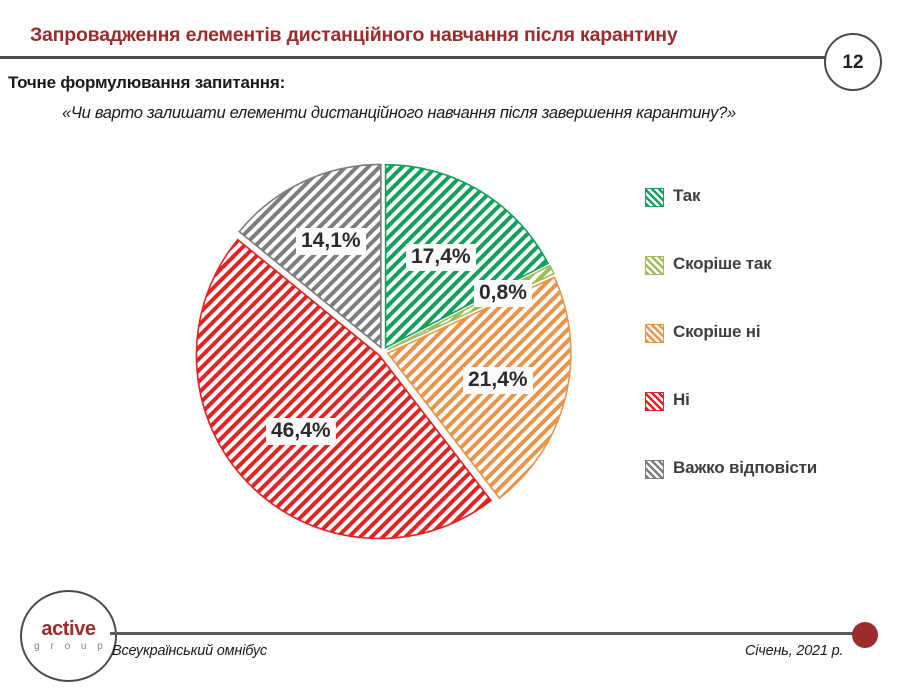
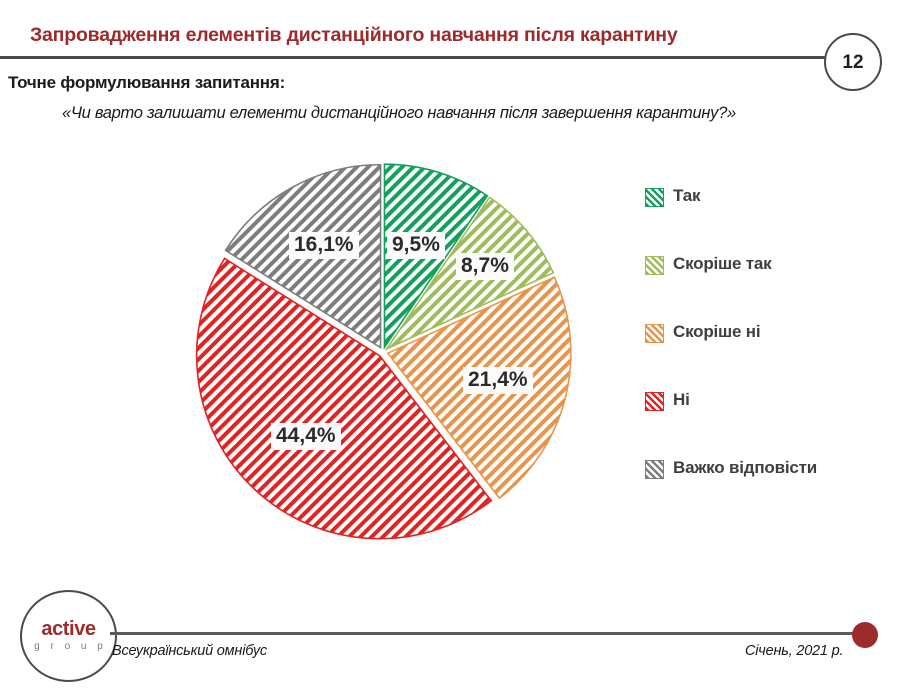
Так: 17,4% -> 9,5%
Скоріше так: 0,8% -> 8,7%
Ні: 46,4% -> 44,4%
Важко відповісти: 14,1% -> 16,1%
